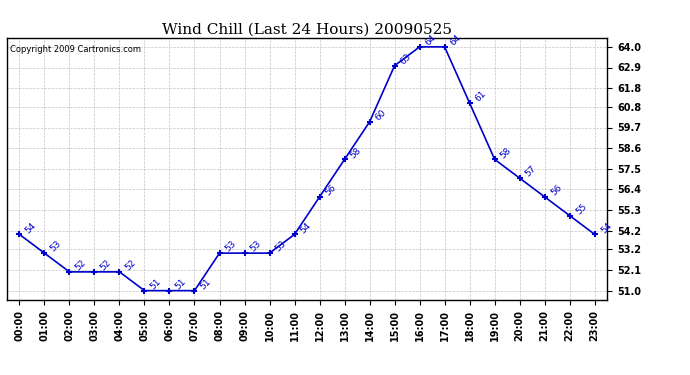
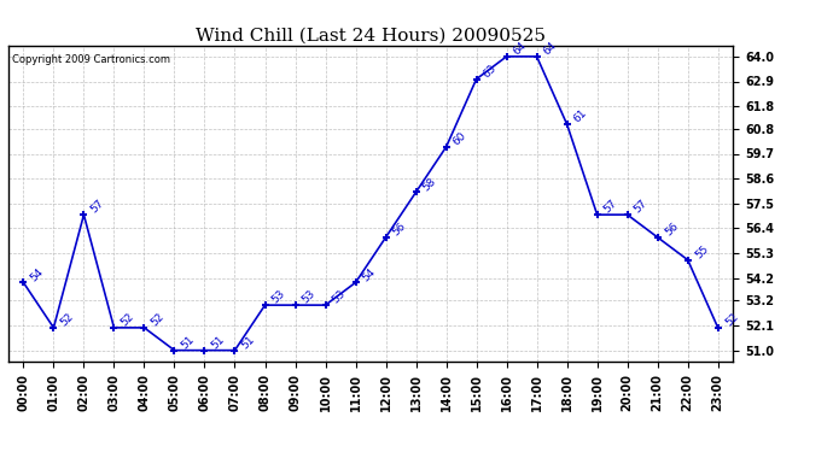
01:00: 53 -> 52
02:00: 52 -> 57
19:00: 58 -> 57
23:00: 54 -> 52
